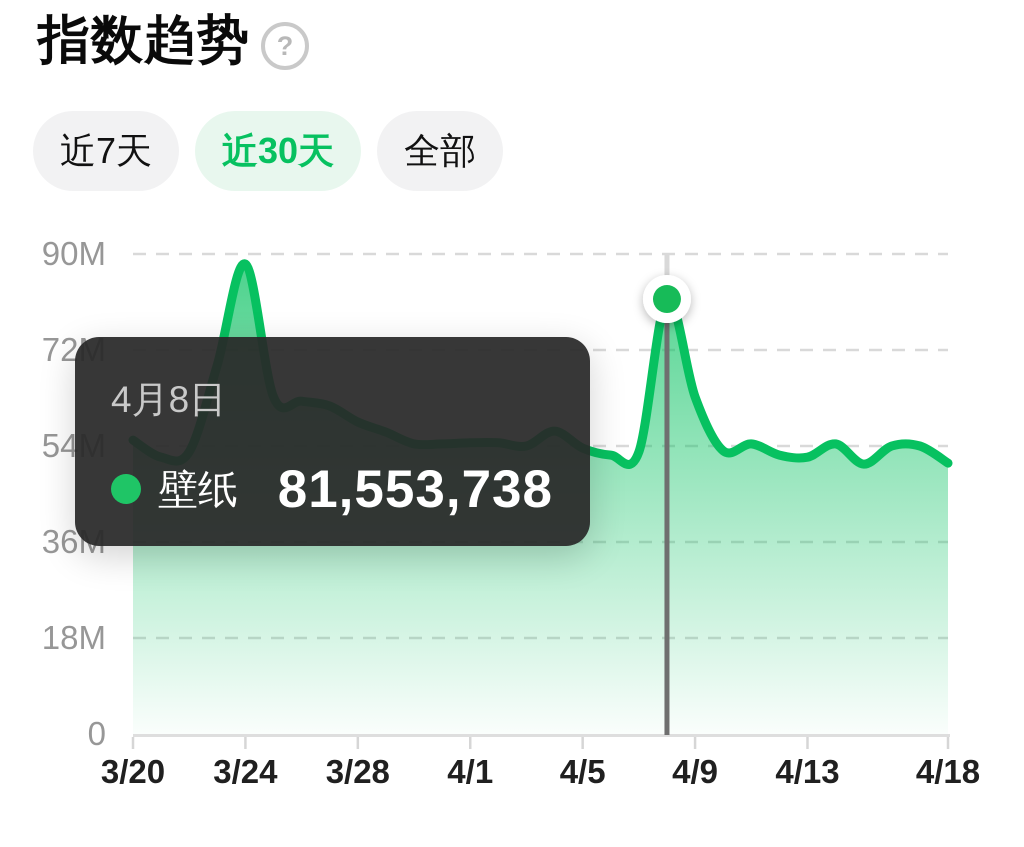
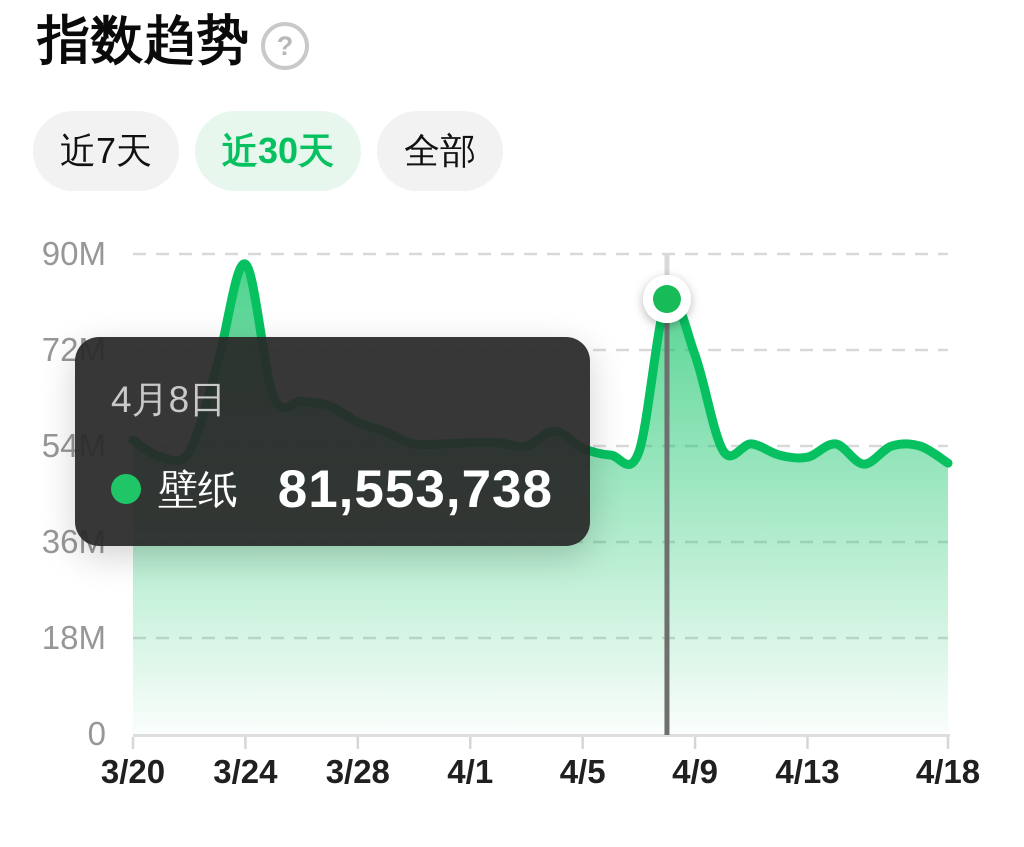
4/9: 63M -> 71M
